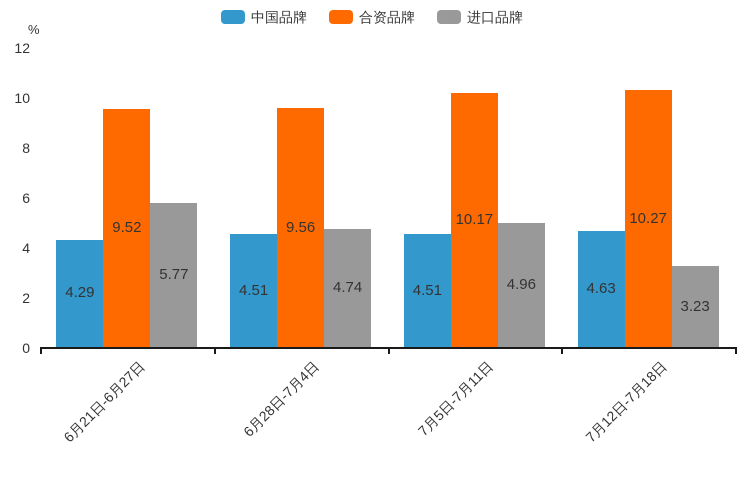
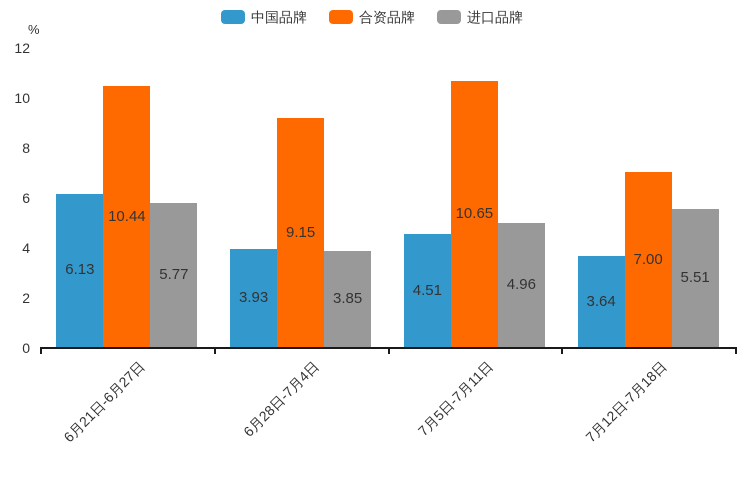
中国品牌/6月21日-6月27日: 4.29 -> 6.13
合资品牌/6月21日-6月27日: 9.52 -> 10.44
中国品牌/6月28日-7月4日: 4.51 -> 3.93
合资品牌/6月28日-7月4日: 9.56 -> 9.15
进口品牌/6月28日-7月4日: 4.74 -> 3.85
合资品牌/7月5日-7月11日: 10.17 -> 10.65
中国品牌/7月12日-7月18日: 4.63 -> 3.64
合资品牌/7月12日-7月18日: 10.27 -> 7.00
进口品牌/7月12日-7月18日: 3.23 -> 5.51
